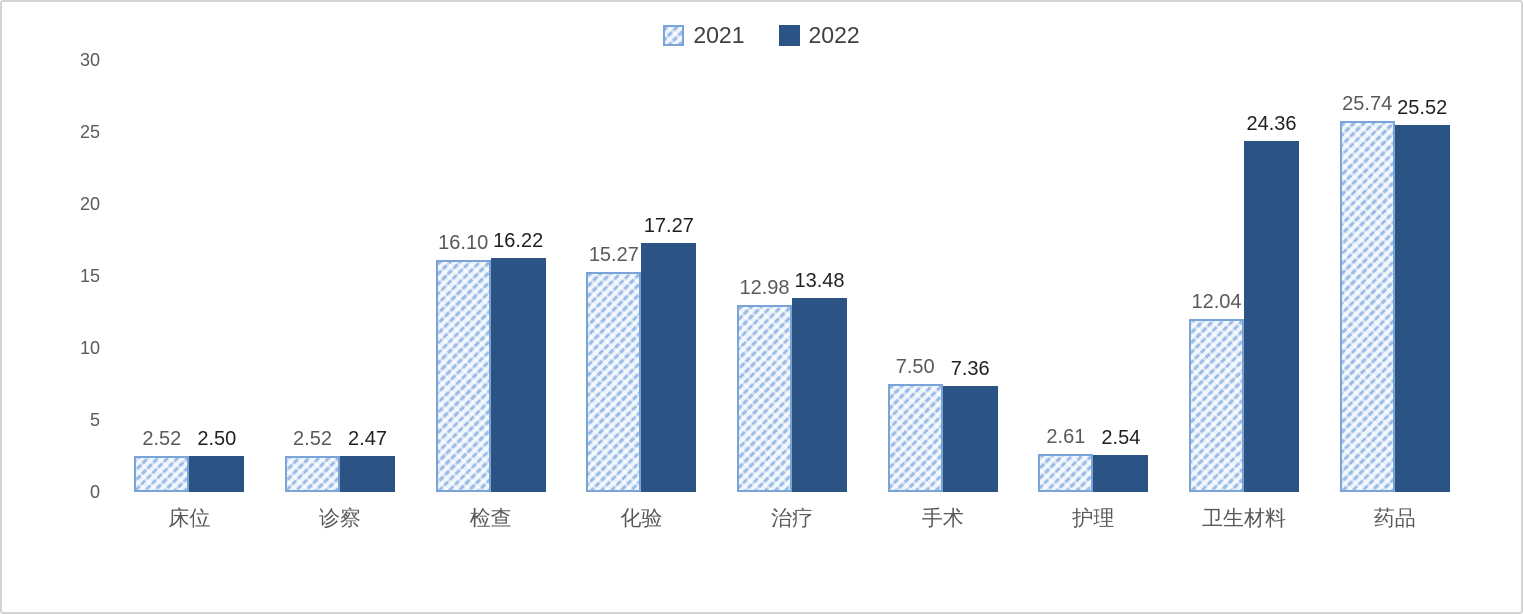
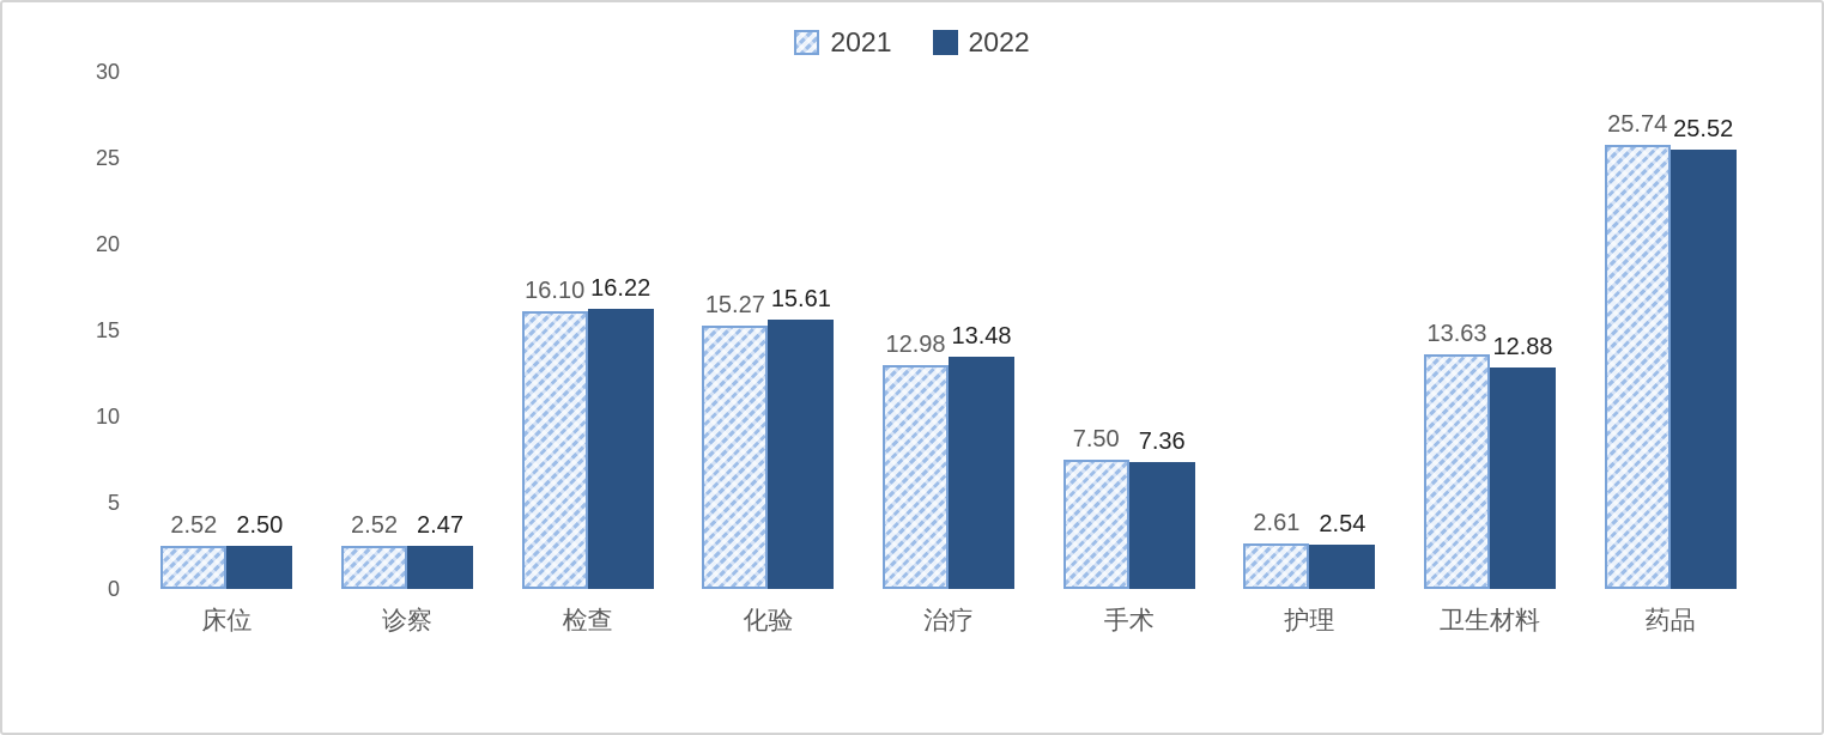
2022/化验: 17.27 -> 15.61
2021/卫生材料: 12.04 -> 13.63
2022/卫生材料: 24.36 -> 12.88
